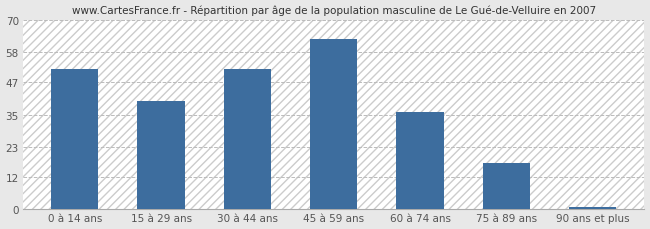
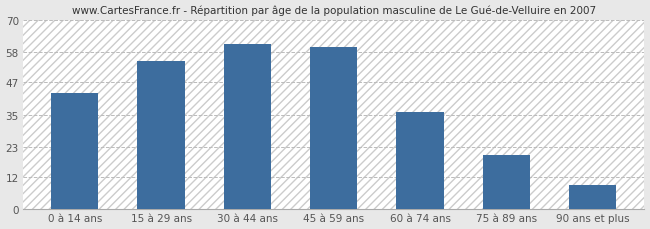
0 à 14 ans: 52 -> 43
15 à 29 ans: 40 -> 55
30 à 44 ans: 52 -> 61
45 à 59 ans: 63 -> 60
75 à 89 ans: 17 -> 20
90 ans et plus: 1 -> 9
